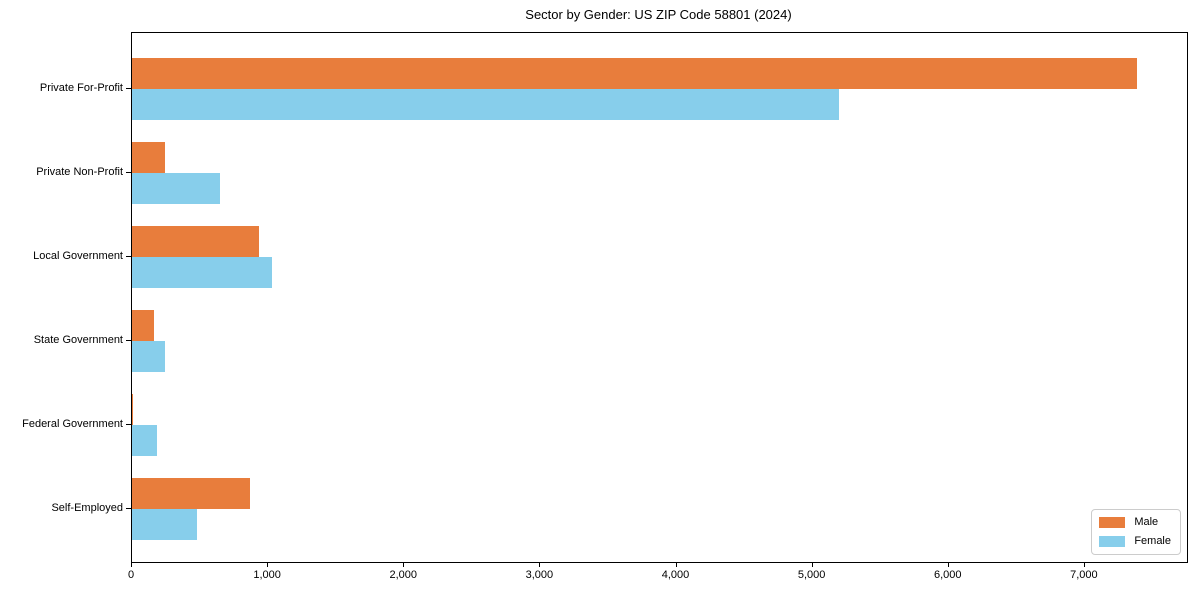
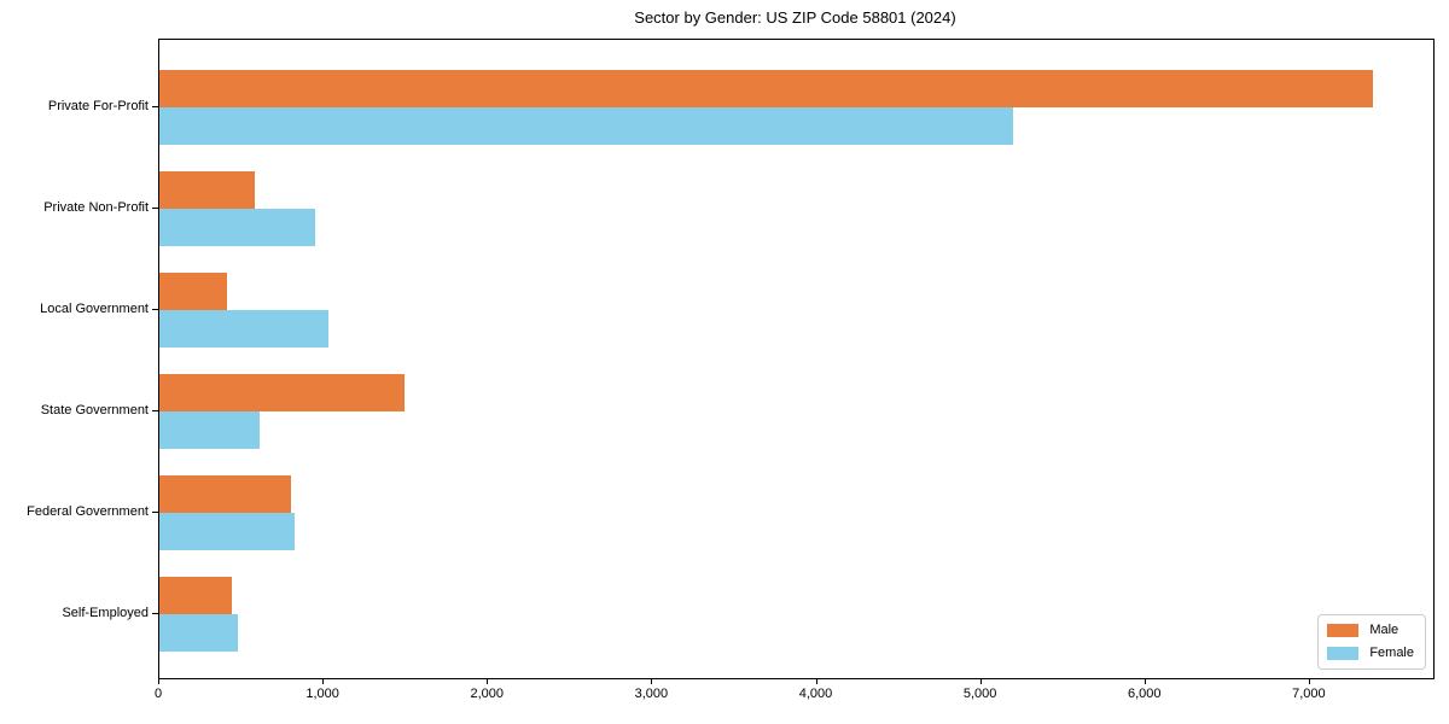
Male/Private Non-Profit: 240 -> 580
Female/Private Non-Profit: 650 -> 950
Male/Local Government: 930 -> 410
Male/State Government: 160 -> 1490
Female/State Government: 240 -> 610
Male/Federal Government: 10 -> 800
Female/Federal Government: 180 -> 820
Male/Self-Employed: 870 -> 440
